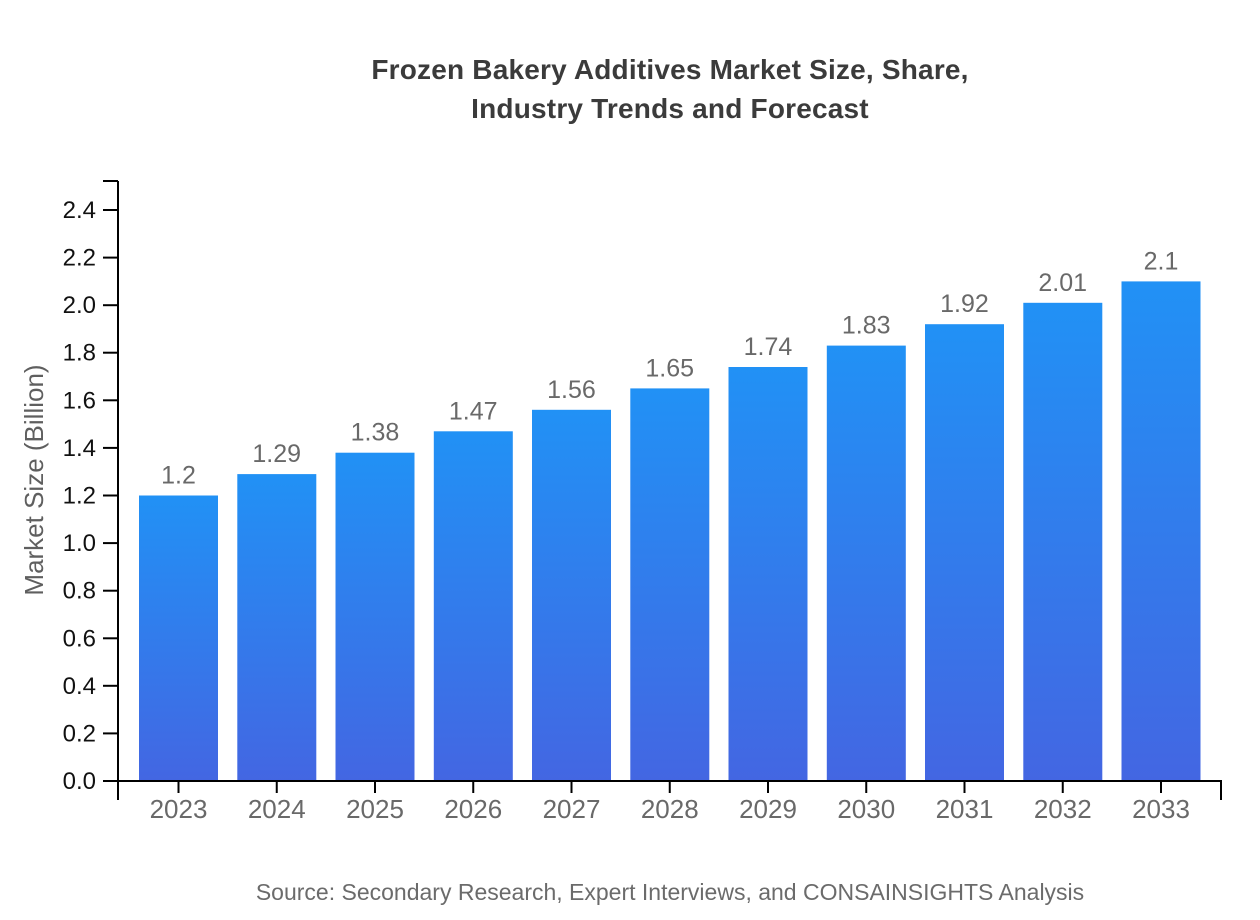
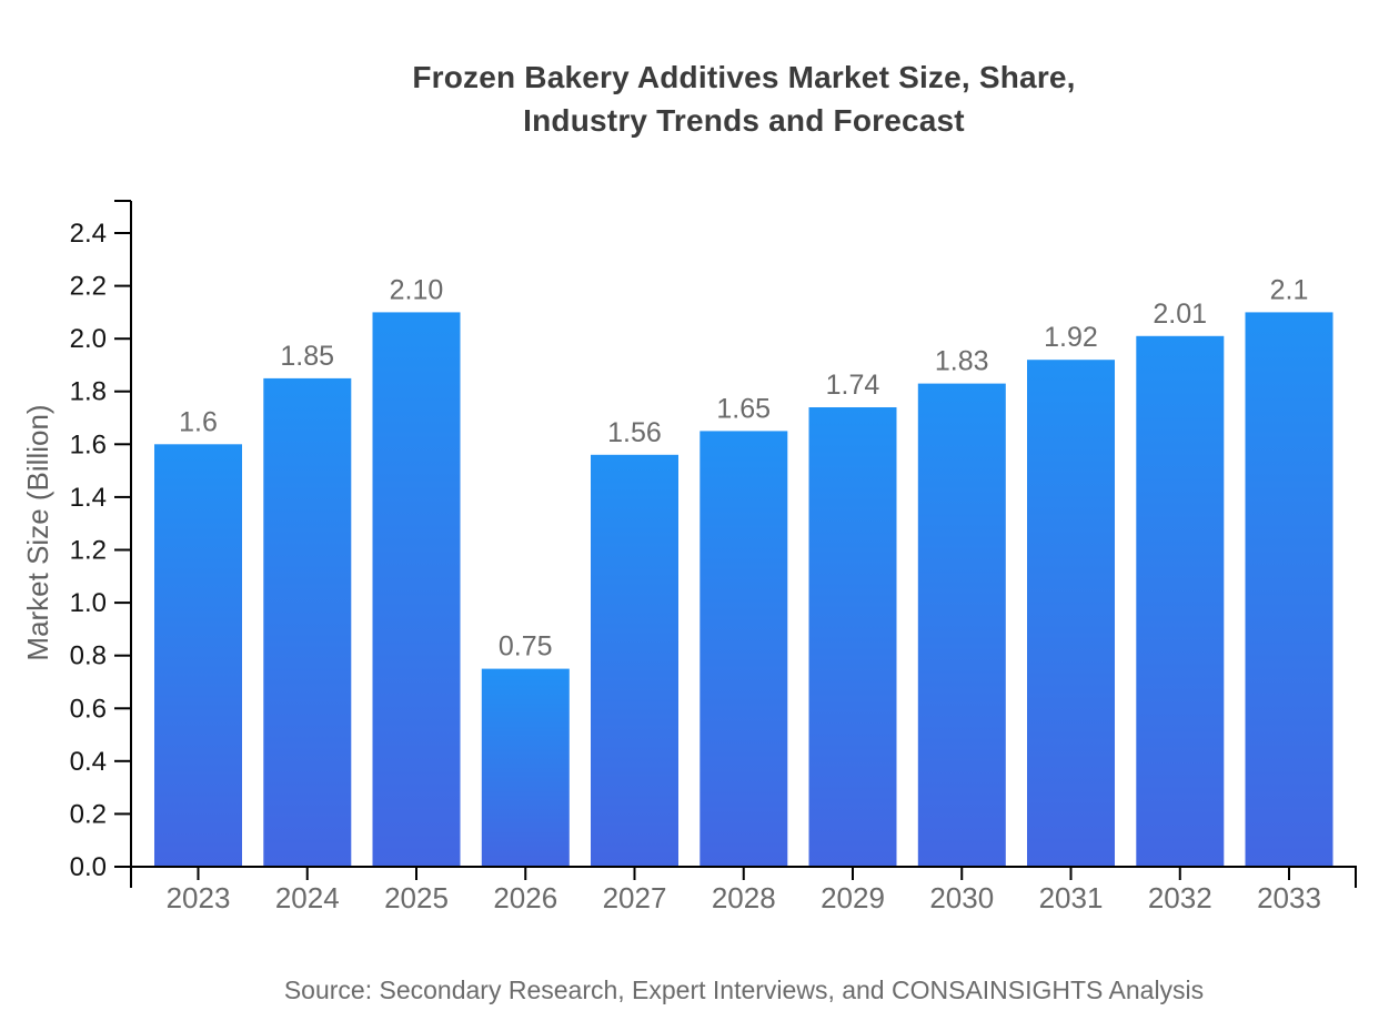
2023: 1.2 -> 1.6
2024: 1.29 -> 1.85
2025: 1.38 -> 2.10
2026: 1.47 -> 0.75
